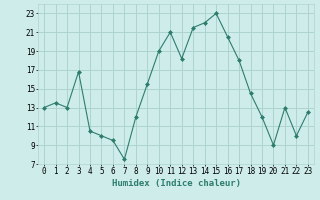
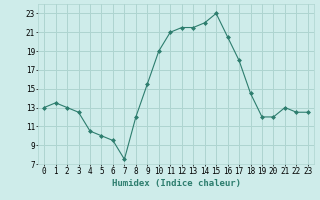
3: 16.8 -> 12.5
12: 18.2 -> 21.5
20: 9.0 -> 12.0
22: 10.0 -> 12.5
